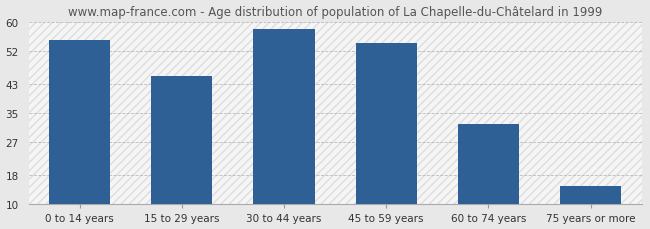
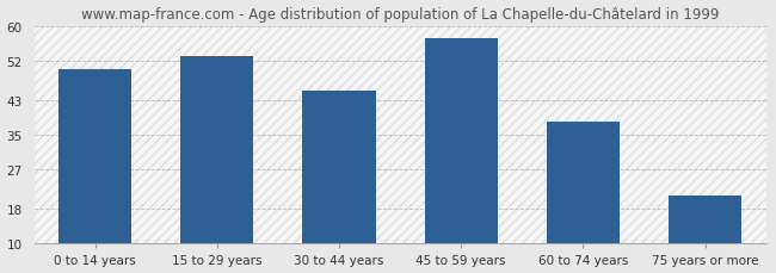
0 to 14 years: 55 -> 50
15 to 29 years: 45 -> 53
30 to 44 years: 58 -> 45
45 to 59 years: 54 -> 57
60 to 74 years: 32 -> 38
75 years or more: 15 -> 21
